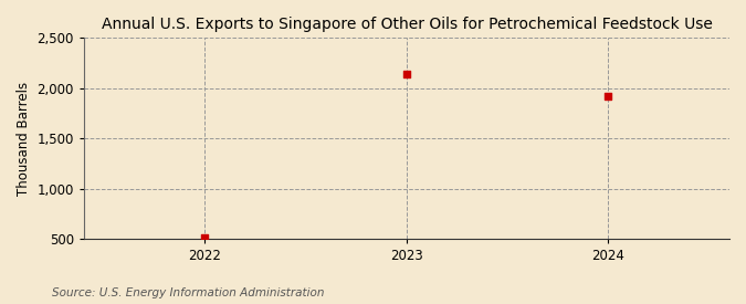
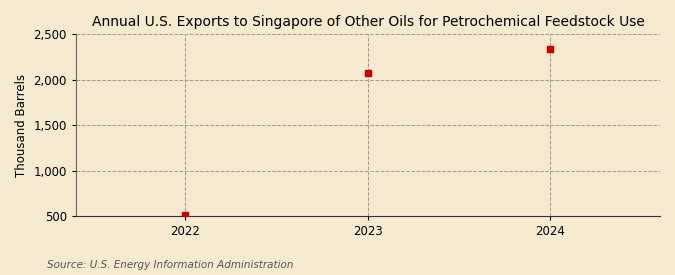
2023: 2,140 -> 2,070
2024: 1,920 -> 2,340
